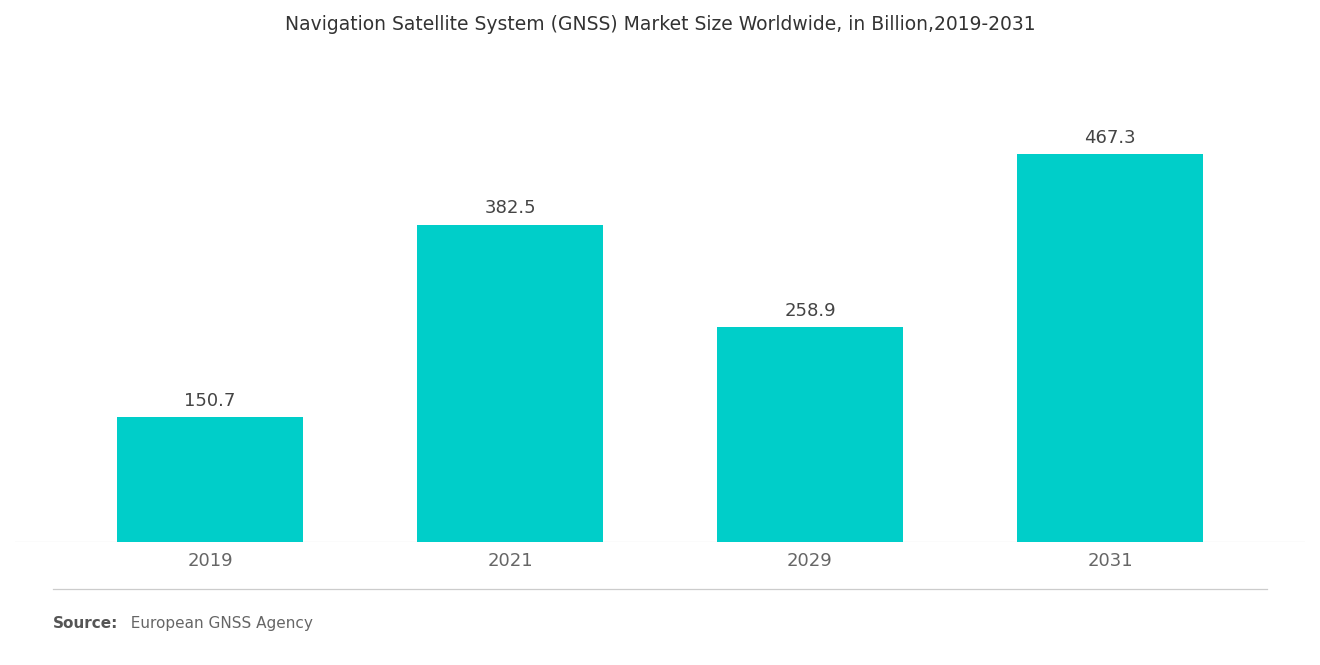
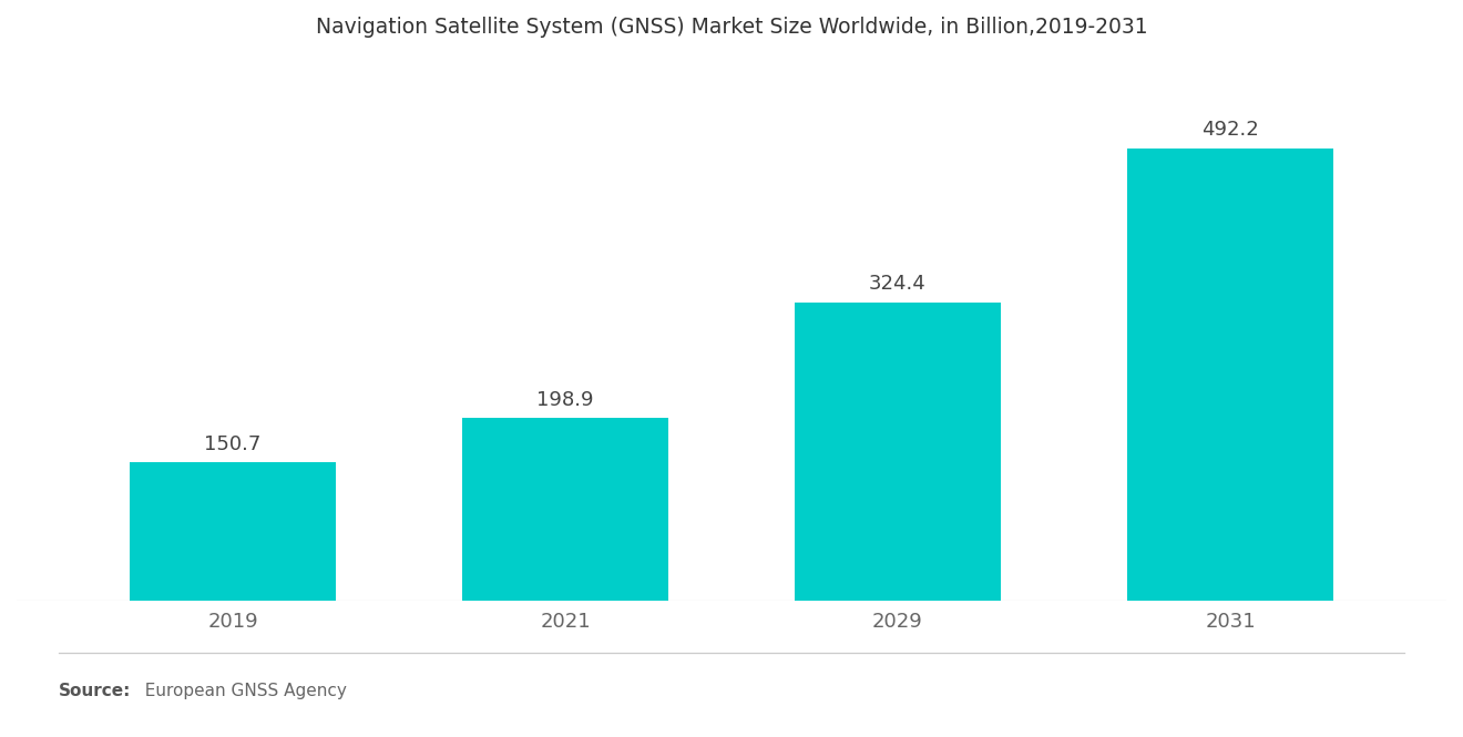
2021: 382.5 -> 198.9
2029: 258.9 -> 324.4
2031: 467.3 -> 492.2
